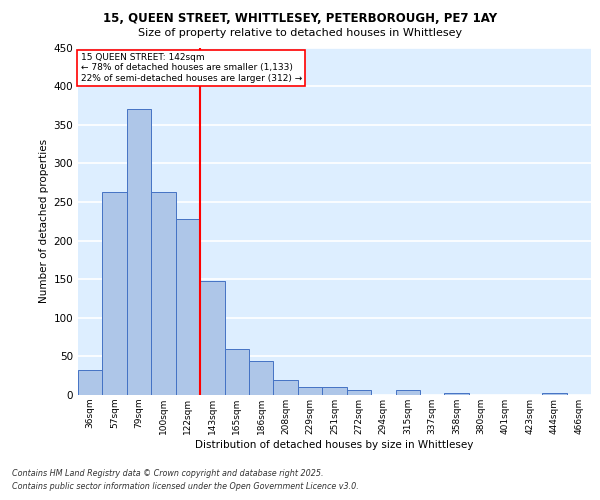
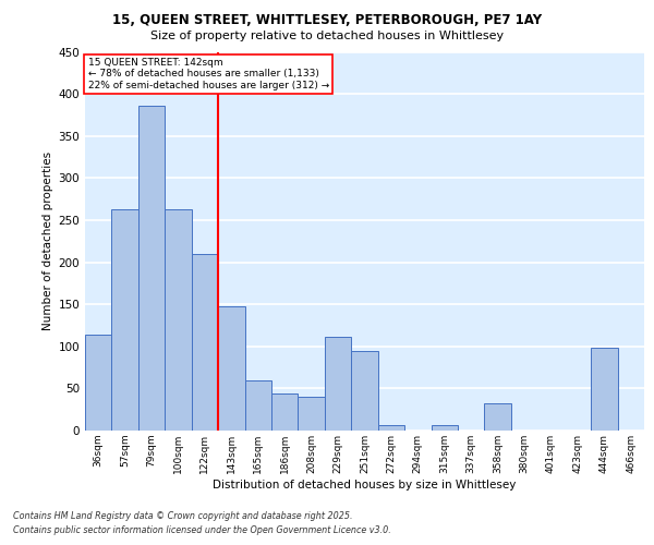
36sqm: 32 -> 114
79sqm: 370 -> 386
122sqm: 228 -> 210
208sqm: 19 -> 40
229sqm: 11 -> 112
251sqm: 11 -> 94
358sqm: 2 -> 32
444sqm: 3 -> 98
